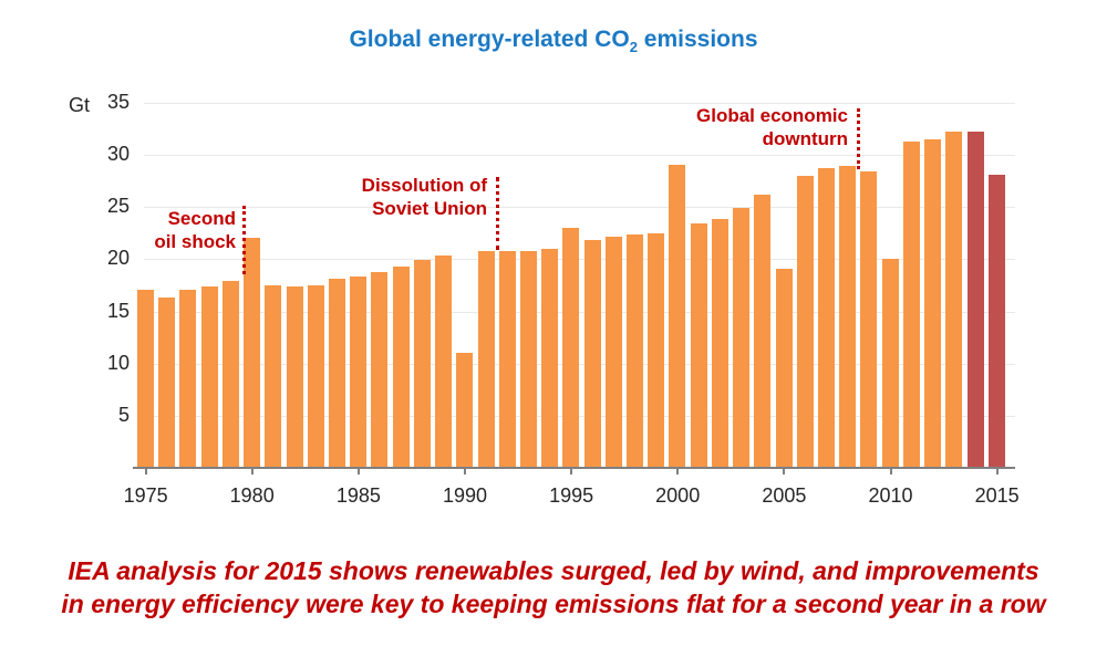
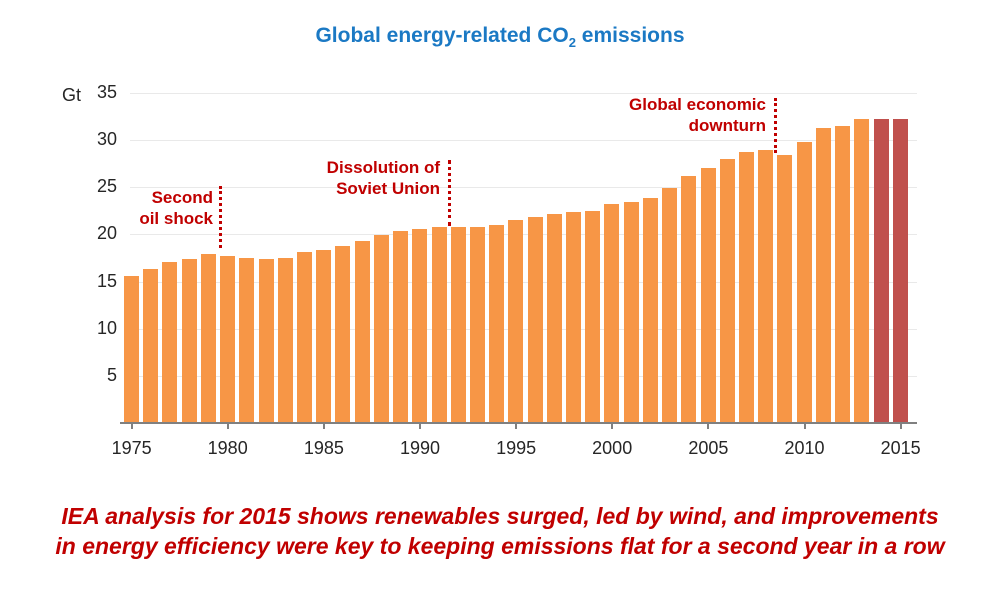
1975: 17 -> 16
1980: 22 -> 18
1990: 11 -> 20
1995: 23 -> 22
2000: 29 -> 23
2005: 19 -> 27
2010: 20 -> 30
2015: 28 -> 32
